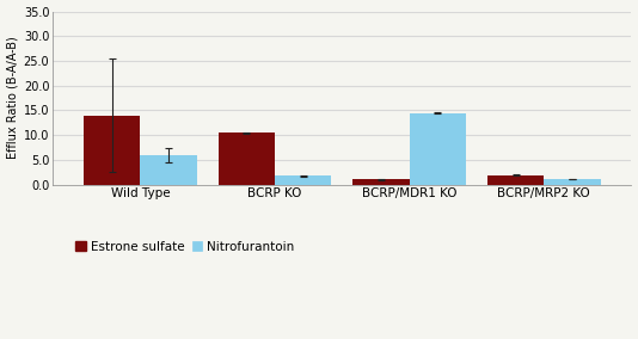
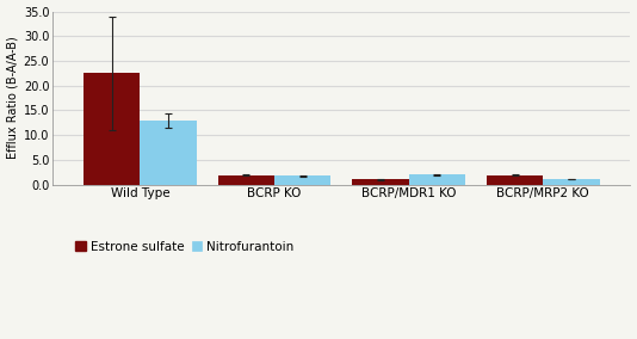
Estrone sulfate/Wild Type: 14.0 -> 22.5
Nitrofurantoin/Wild Type: 6.0 -> 13.0
Estrone sulfate/BCRP KO: 10.5 -> 1.9
Nitrofurantoin/BCRP/MDR1 KO: 14.5 -> 2.0
